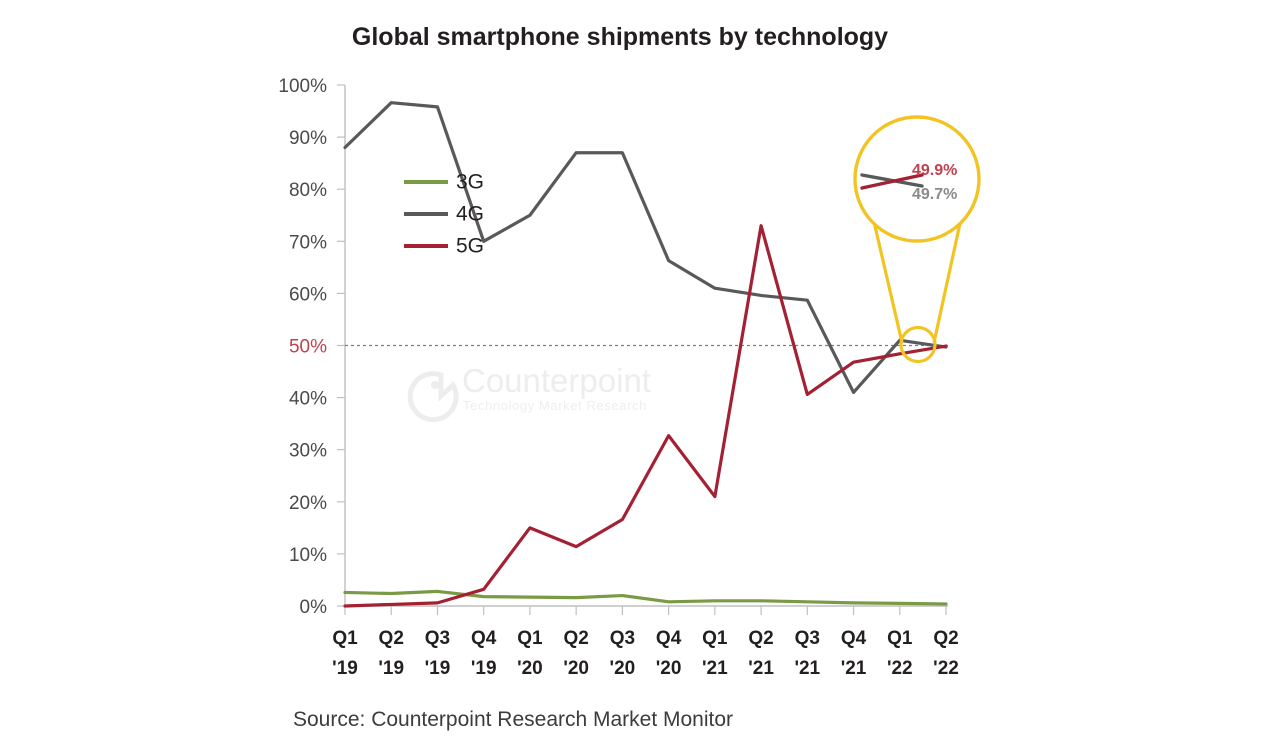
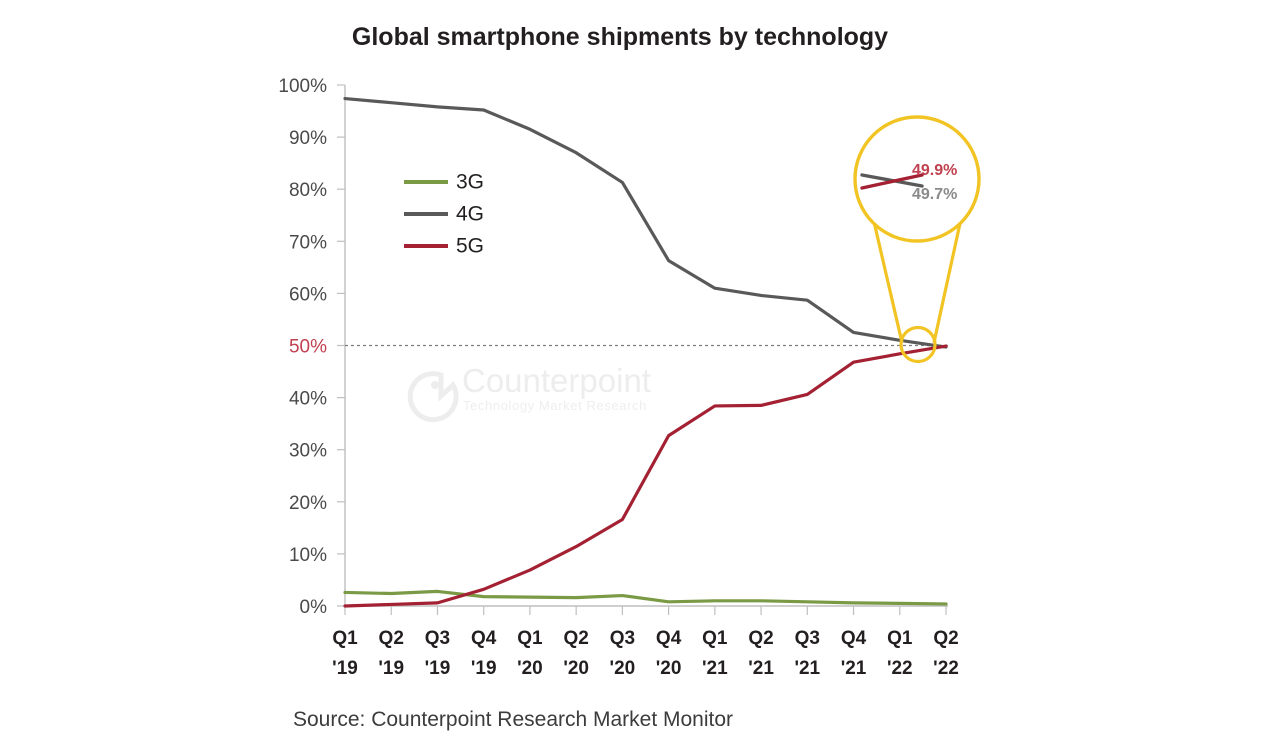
4G/Q1 '19: 88% -> 97%
4G/Q4 '19: 70% -> 95%
4G/Q1 '20: 75% -> 92%
5G/Q1 '20: 15% -> 7%
4G/Q3 '20: 87% -> 81%
5G/Q1 '21: 21% -> 38%
5G/Q2 '21: 73% -> 38%
4G/Q4 '21: 41% -> 52%
